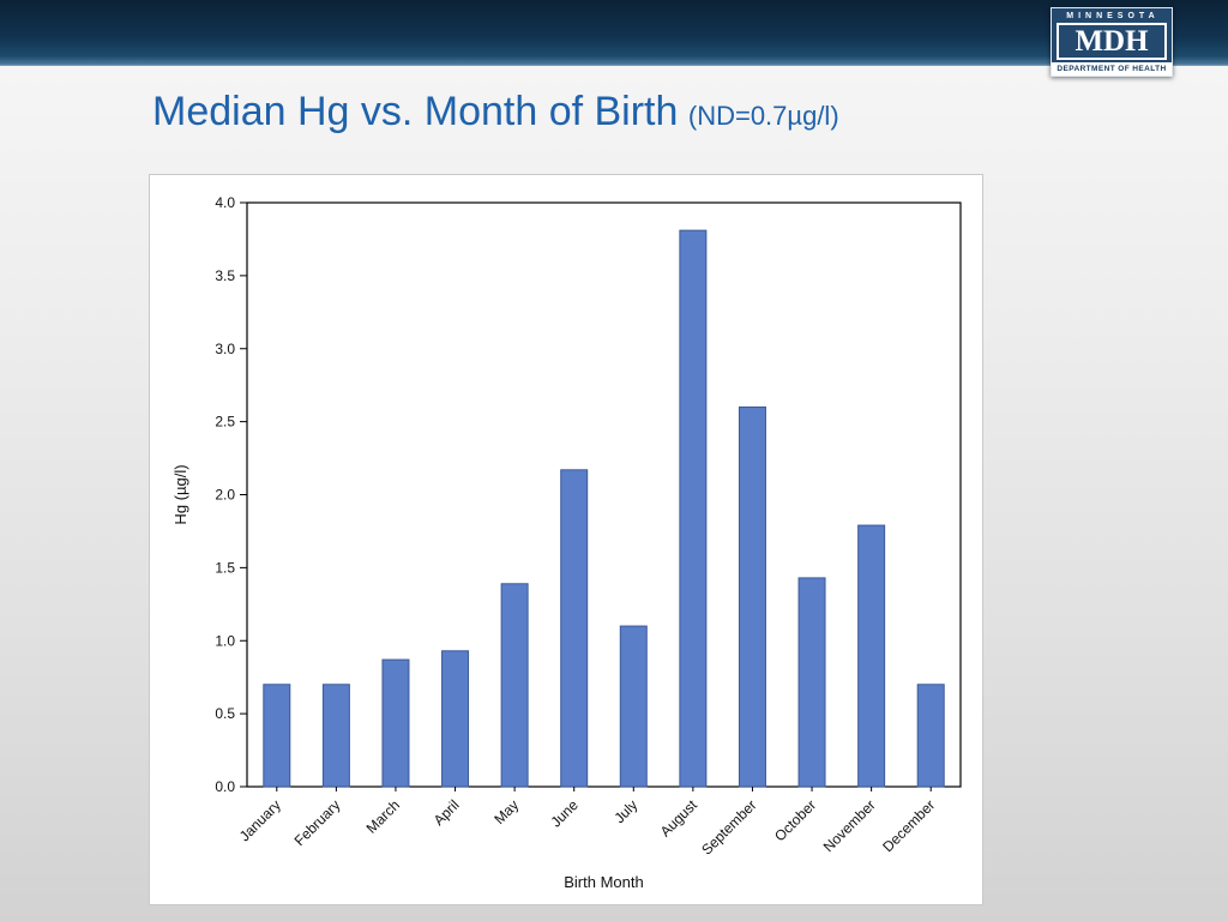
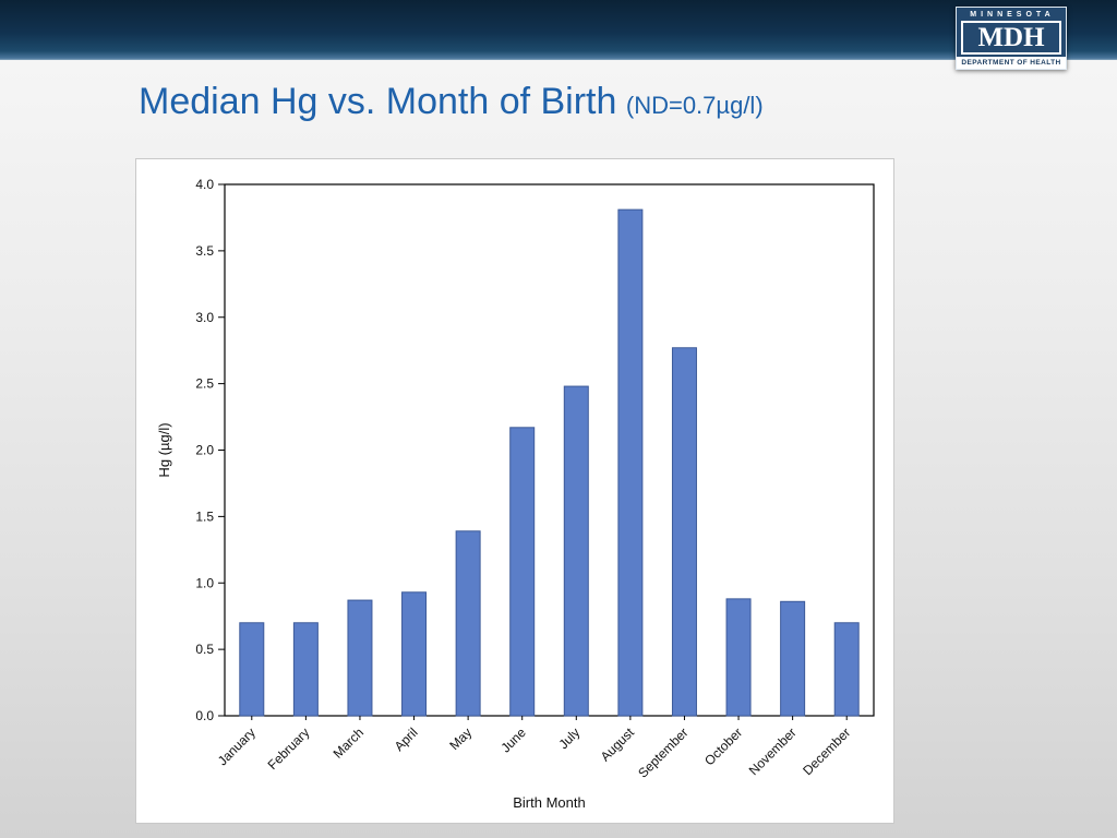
July: 1.10 -> 2.48
September: 2.60 -> 2.77
October: 1.43 -> 0.88
November: 1.79 -> 0.86
